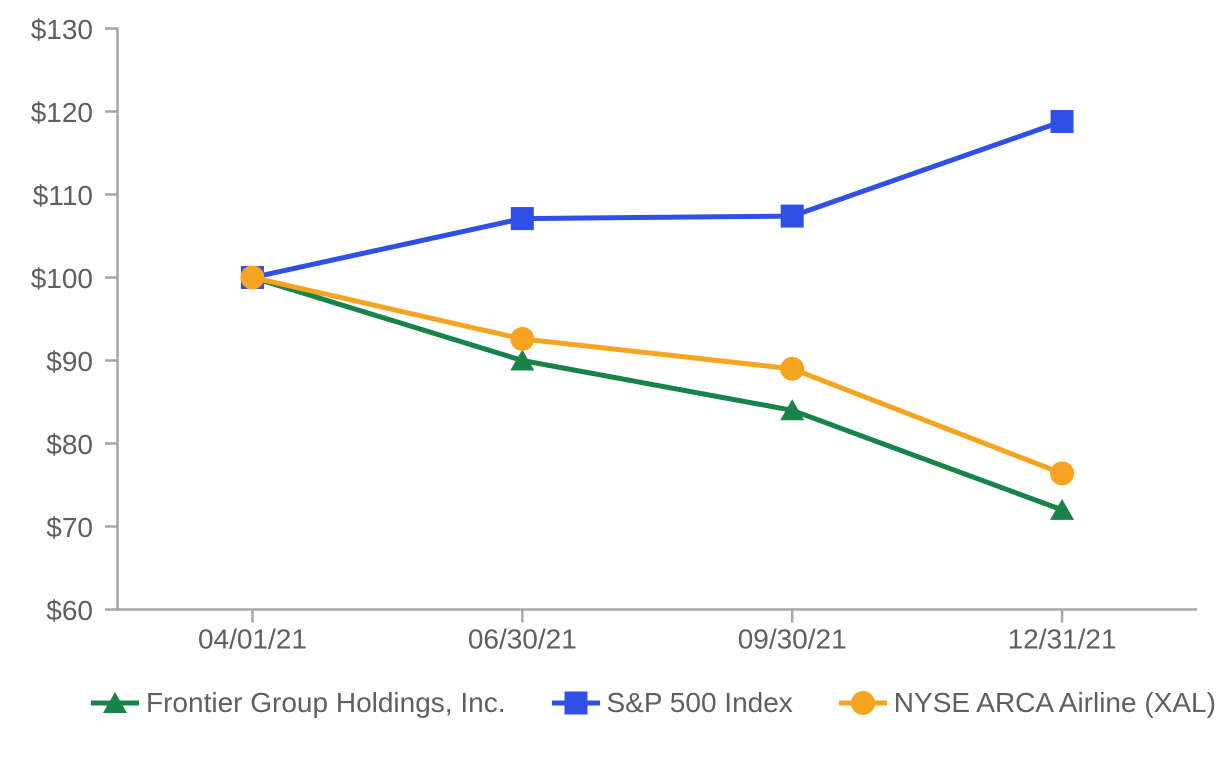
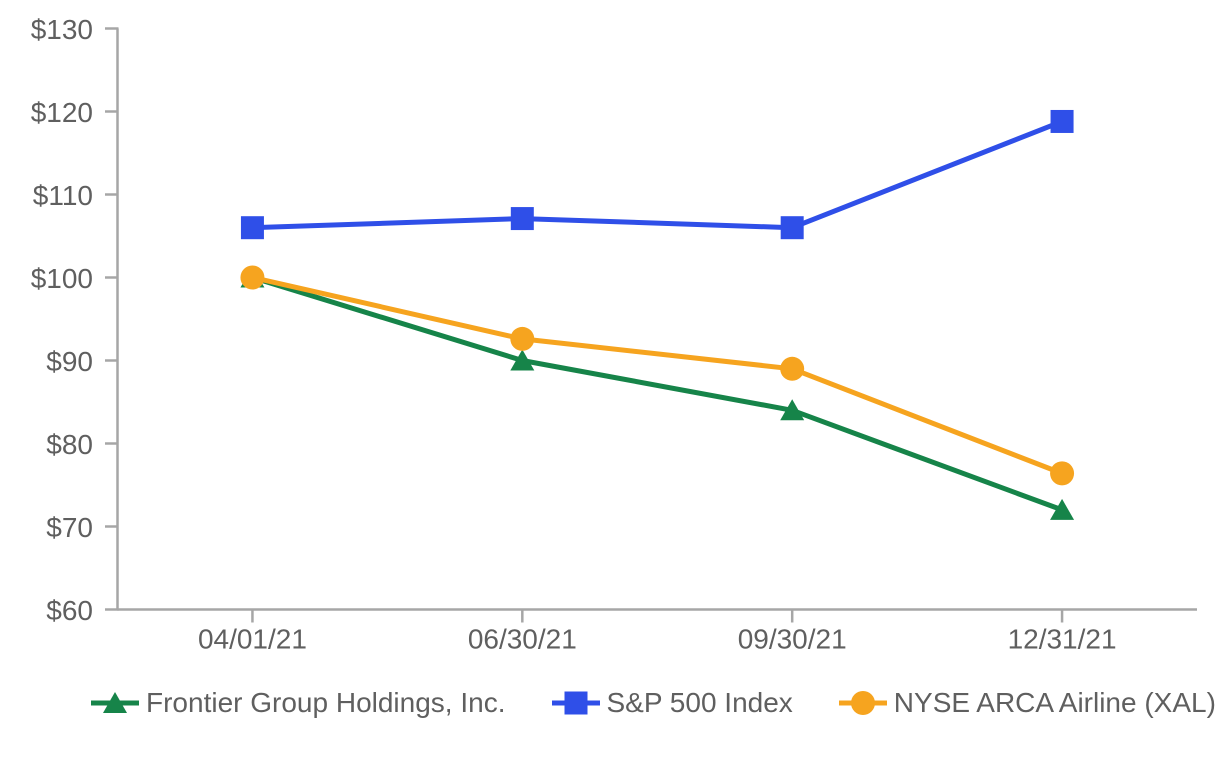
S&P 500 Index/04/01/21: $100 -> $106
S&P 500 Index/09/30/21: $107 -> $106
